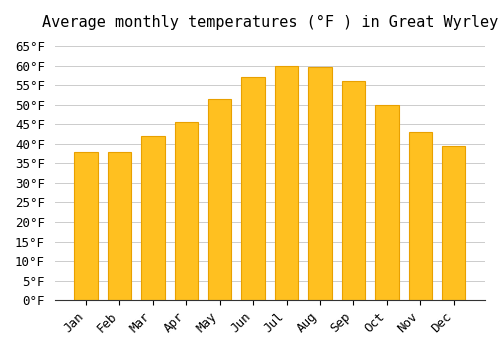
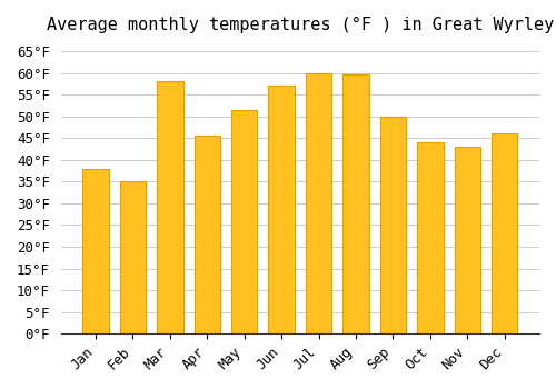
Feb: 38.0°F -> 35.0°F
Mar: 42.0°F -> 58.0°F
Sep: 56.0°F -> 50.0°F
Oct: 50.0°F -> 44.0°F
Dec: 39.5°F -> 46.0°F
